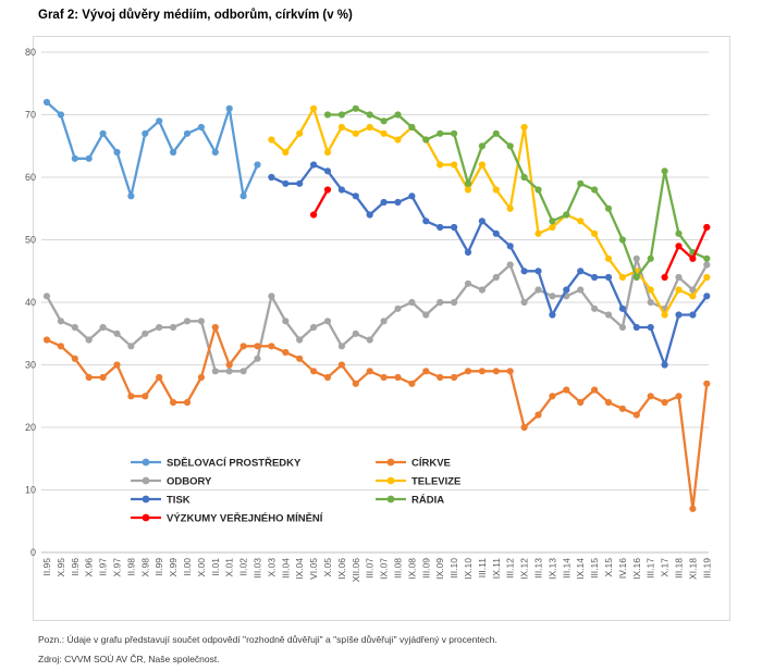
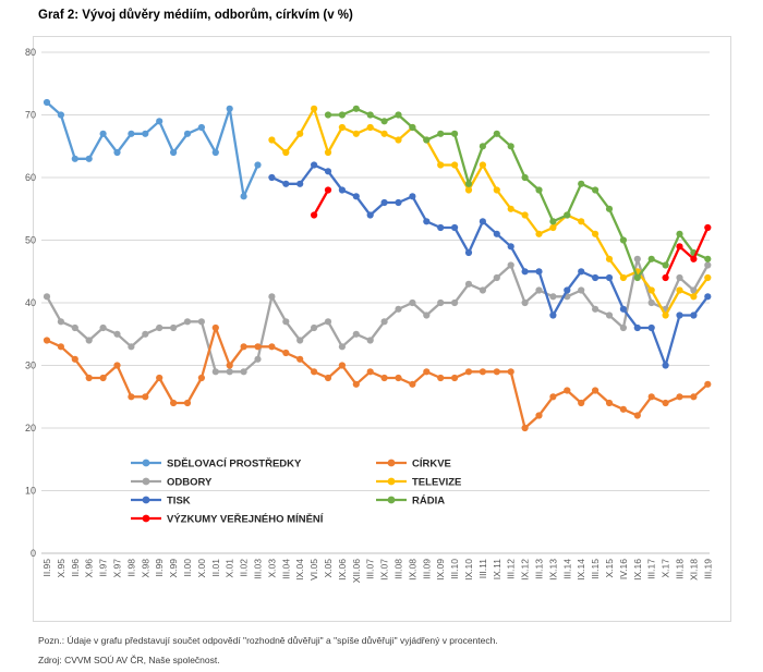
SDĚLOVACÍ PROSTŘEDKY/II.98: 57 -> 67
TELEVIZE/IX.12: 68 -> 54
RÁDIA/X.17: 61 -> 46
CÍRKVE/XI.18: 7 -> 25
